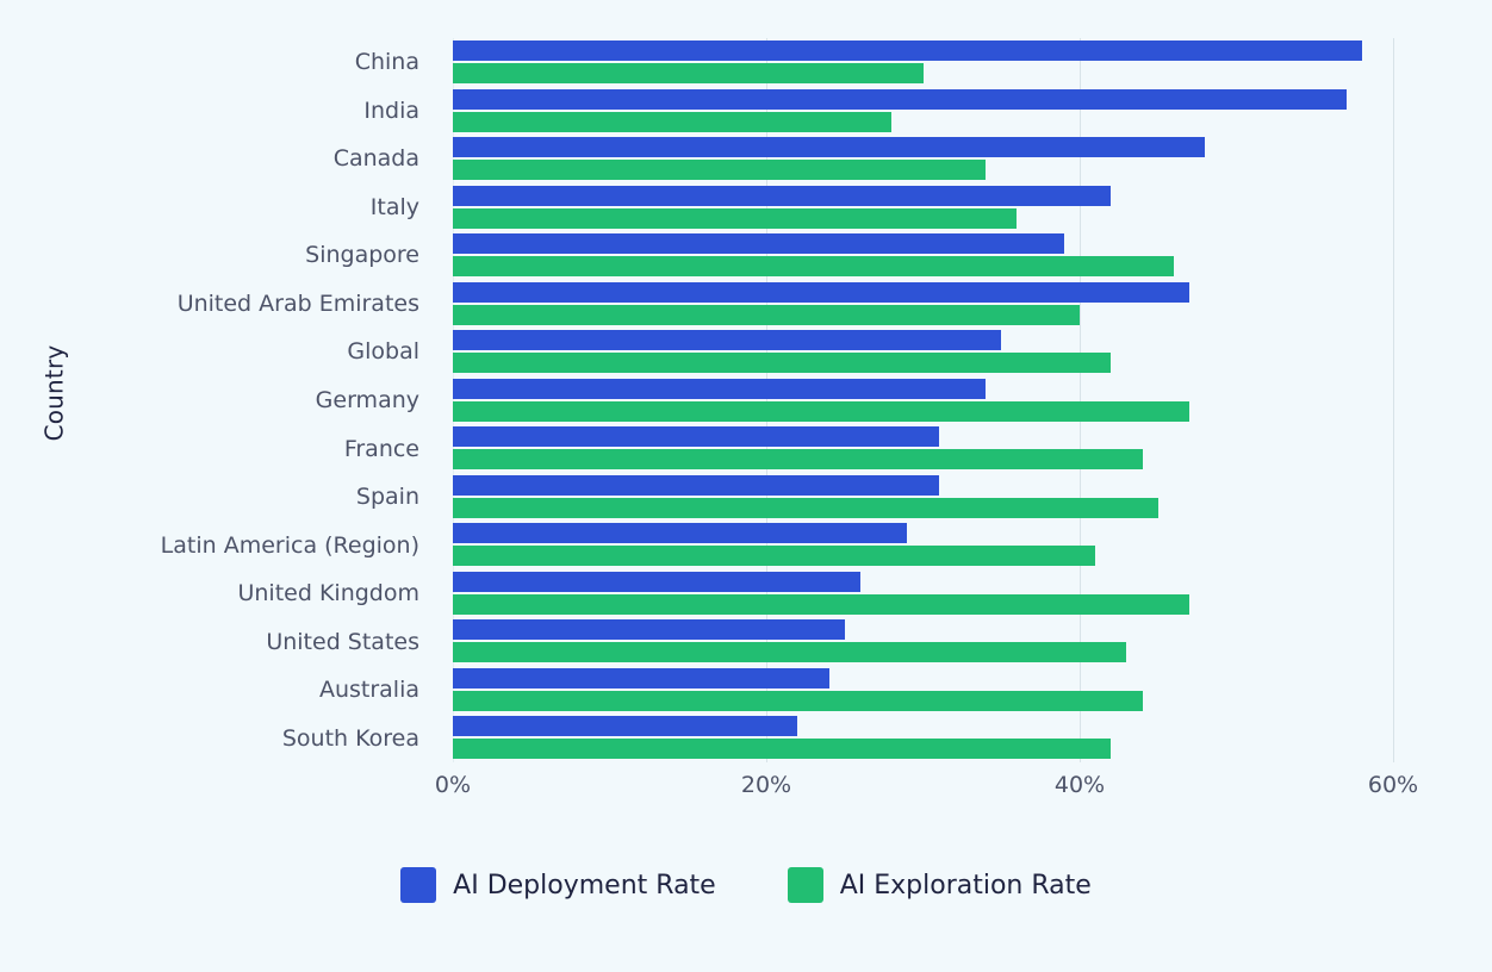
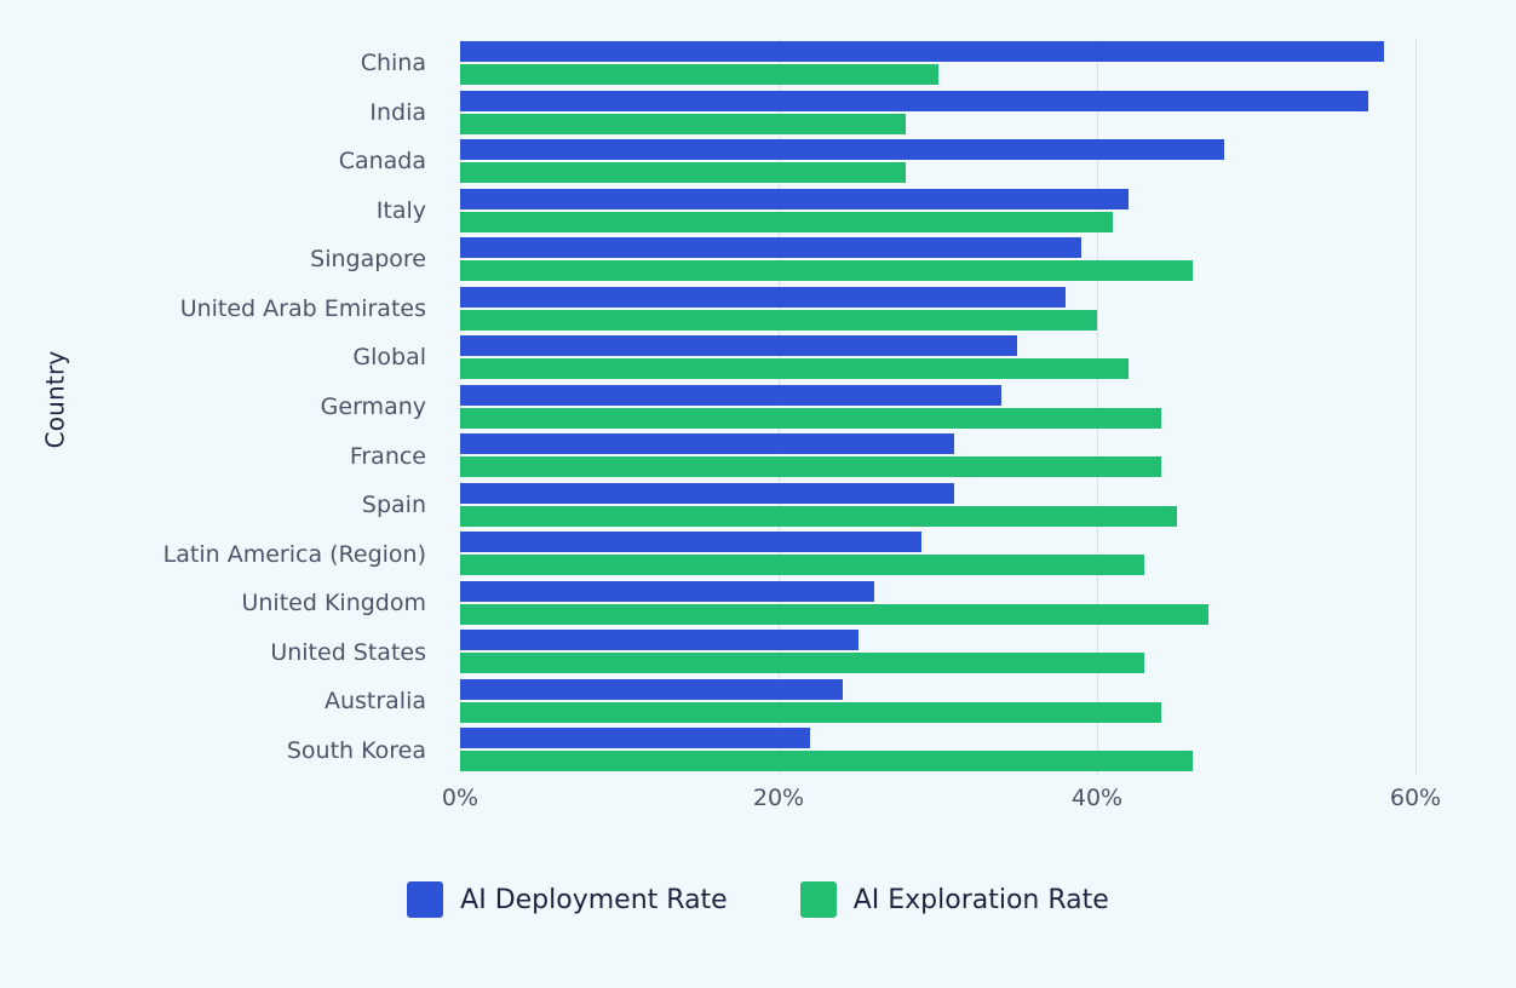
AI Exploration Rate/Canada: 34% -> 28%
AI Exploration Rate/Italy: 36% -> 41%
AI Deployment Rate/United Arab Emirates: 47% -> 38%
AI Exploration Rate/Germany: 47% -> 44%
AI Exploration Rate/Latin America (Region): 41% -> 43%
AI Exploration Rate/South Korea: 42% -> 46%
